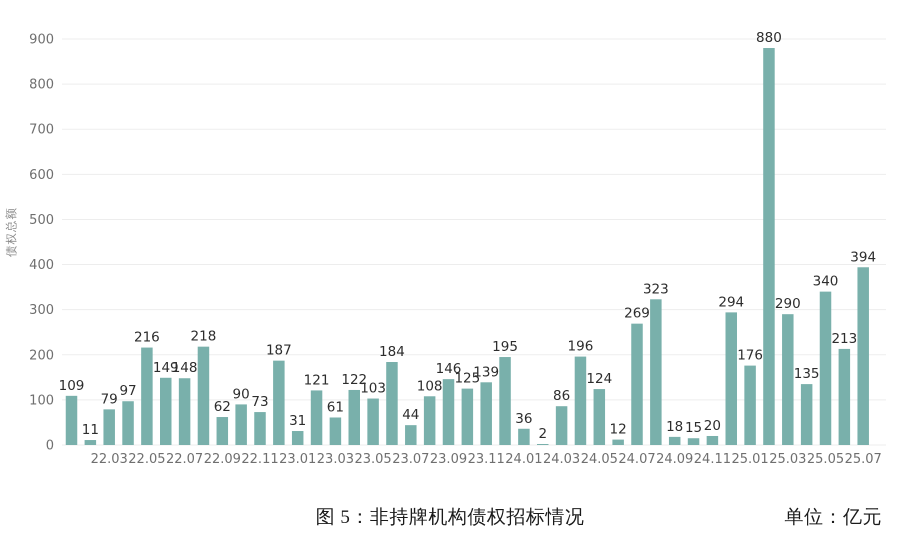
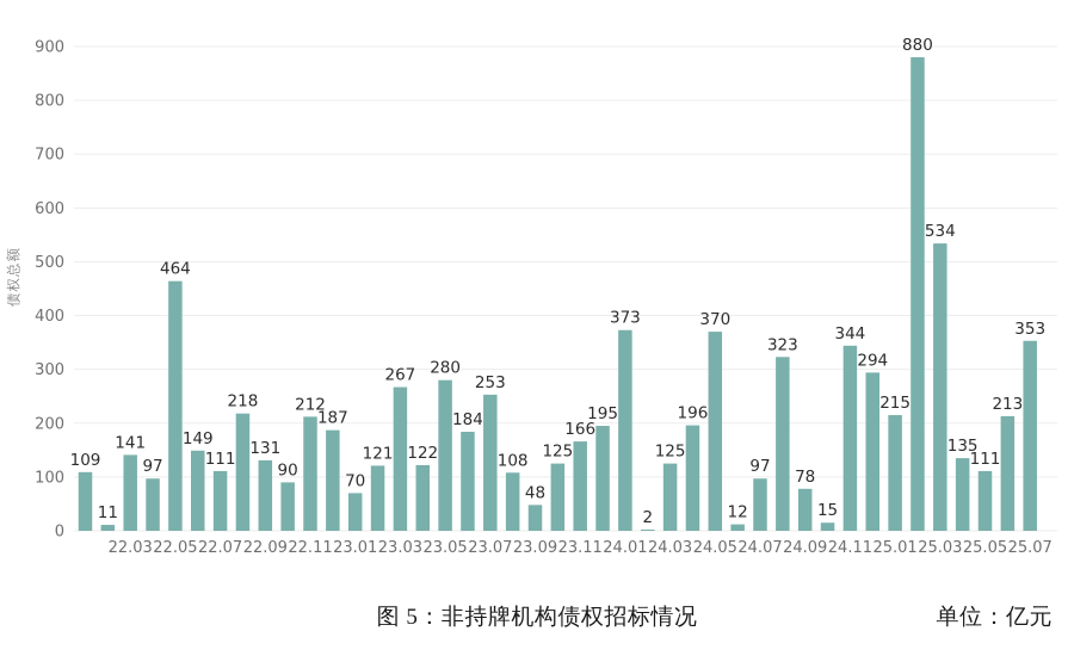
22.03: 79 -> 141
22.05: 216 -> 464
22.07: 148 -> 111
22.09: 62 -> 131
22.11: 73 -> 212
23.01: 31 -> 70
23.03: 61 -> 267
23.05: 103 -> 280
23.07: 44 -> 253
23.09: 146 -> 48
23.11: 139 -> 166
24.01: 36 -> 373
24.03: 86 -> 125
24.05: 124 -> 370
24.07: 269 -> 97
24.09: 18 -> 78
24.11: 20 -> 344
25.01: 176 -> 215
25.03: 290 -> 534
25.05: 340 -> 111
25.07: 394 -> 353
